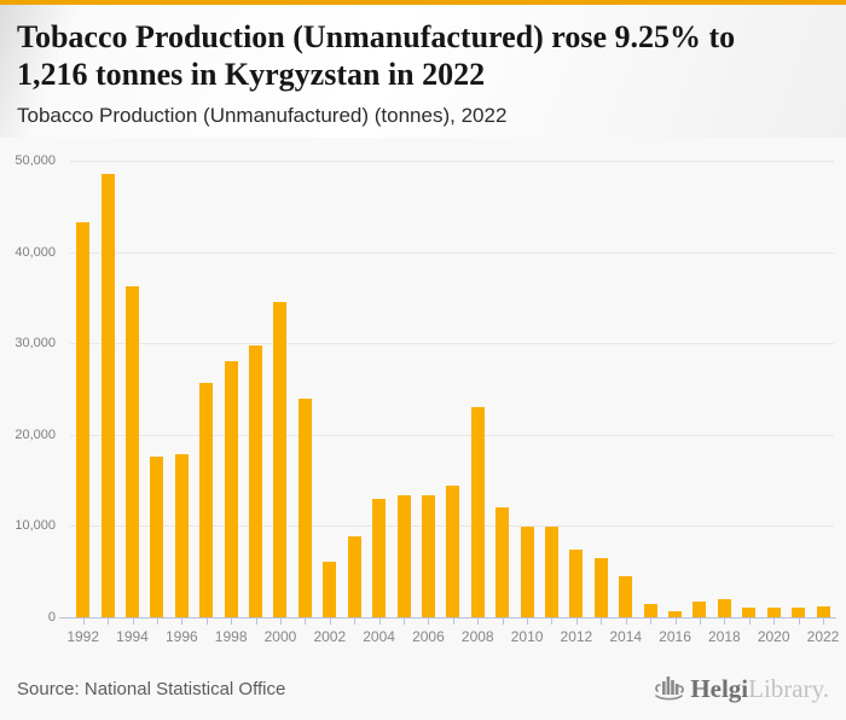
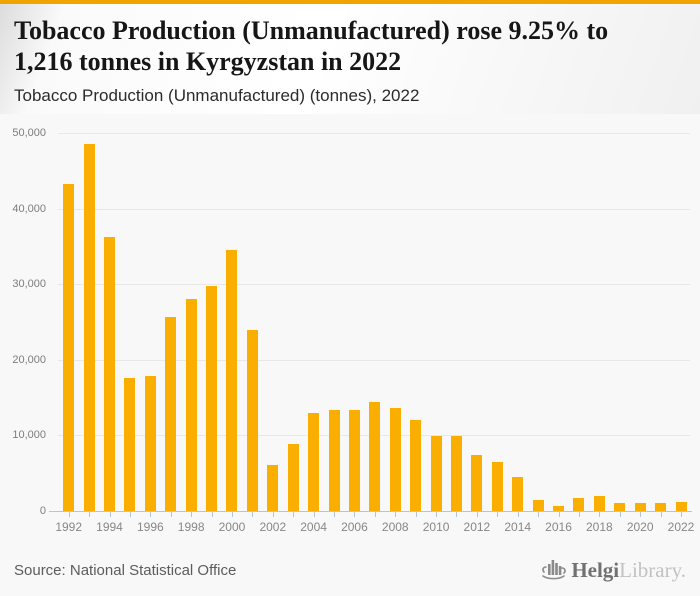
2008: 23000 -> 14000
